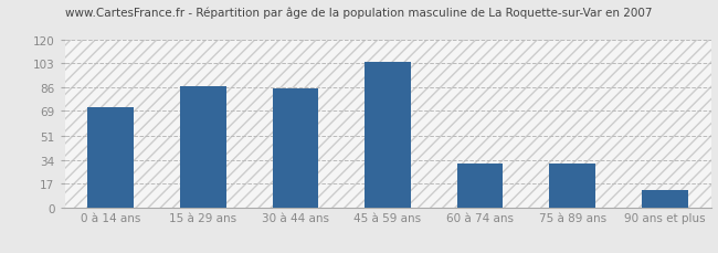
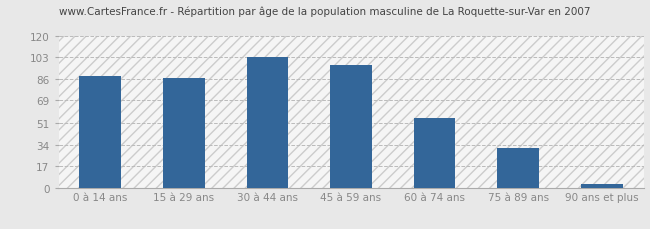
0 à 14 ans: 72 -> 88
30 à 44 ans: 85 -> 103
45 à 59 ans: 104 -> 97
60 à 74 ans: 31 -> 55
90 ans et plus: 12 -> 3
